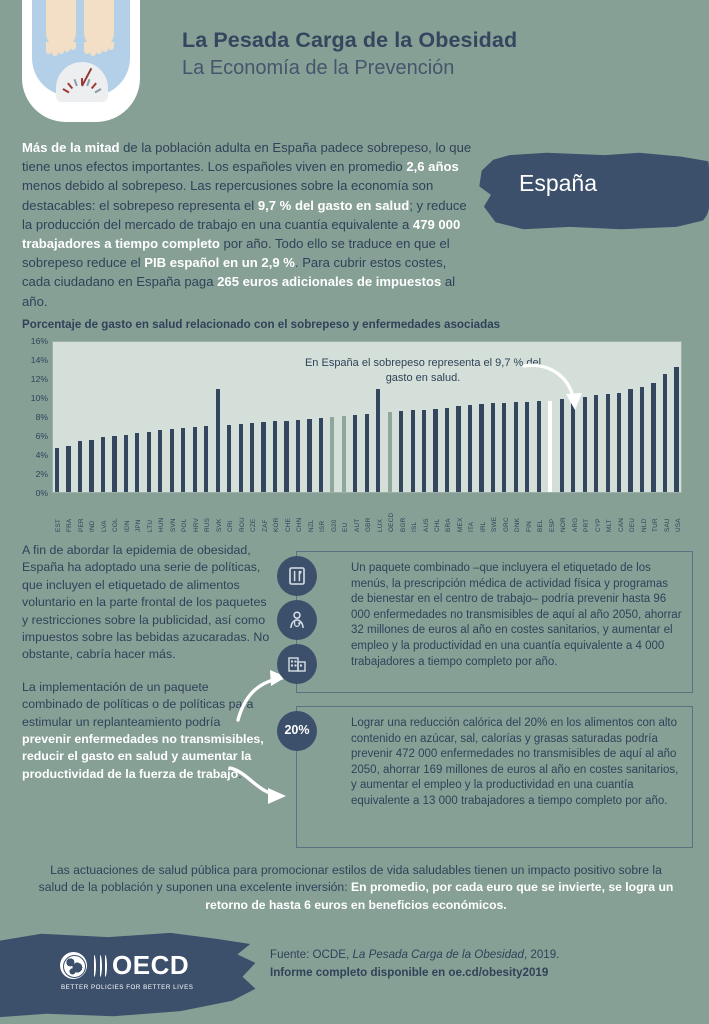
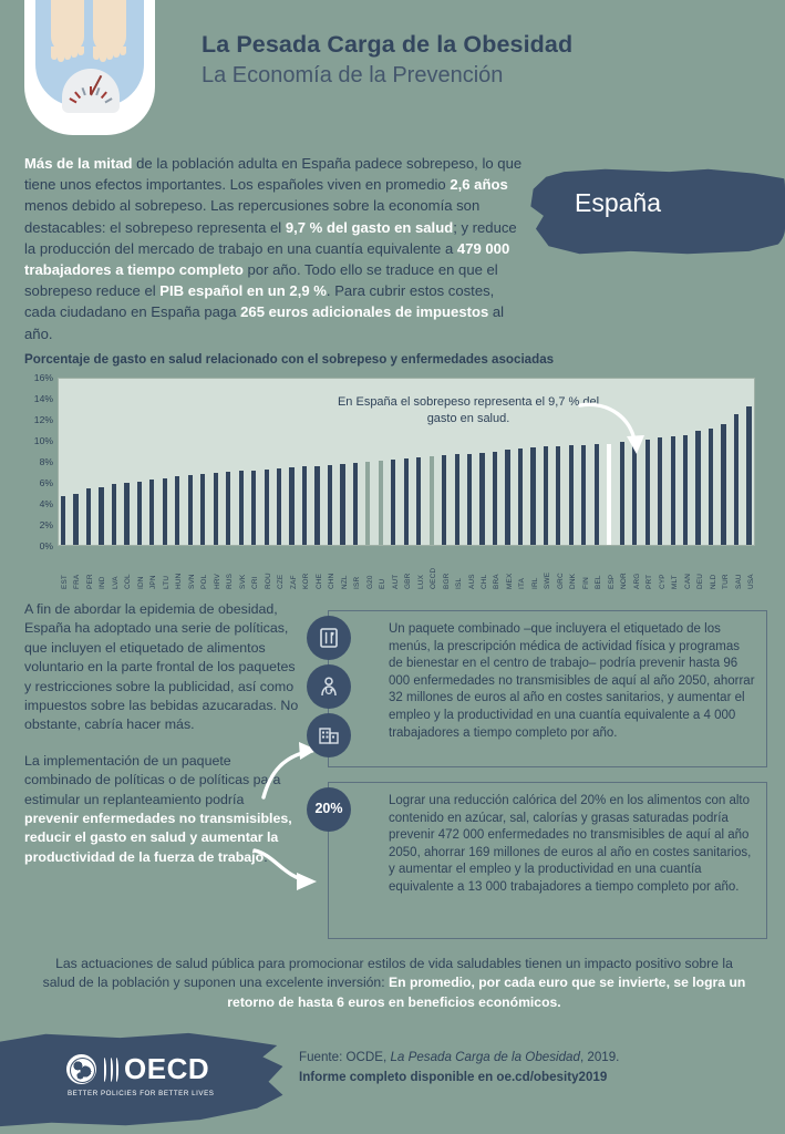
SVK: 11% -> 7%
LUX: 11% -> 8%
